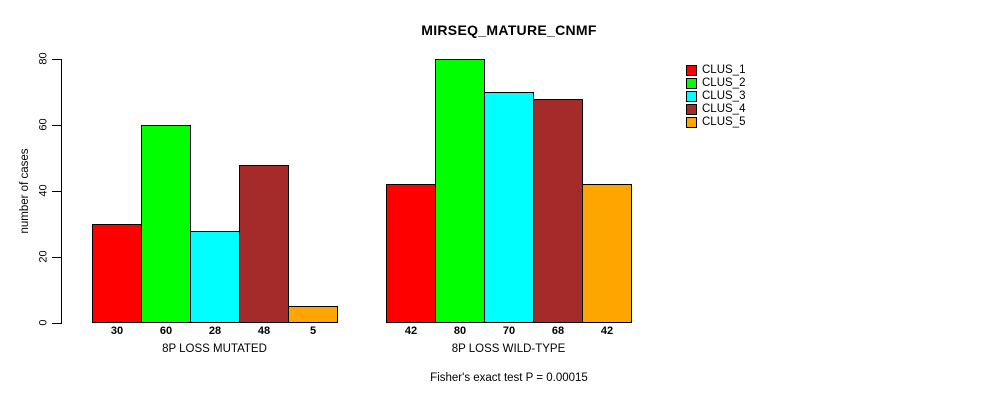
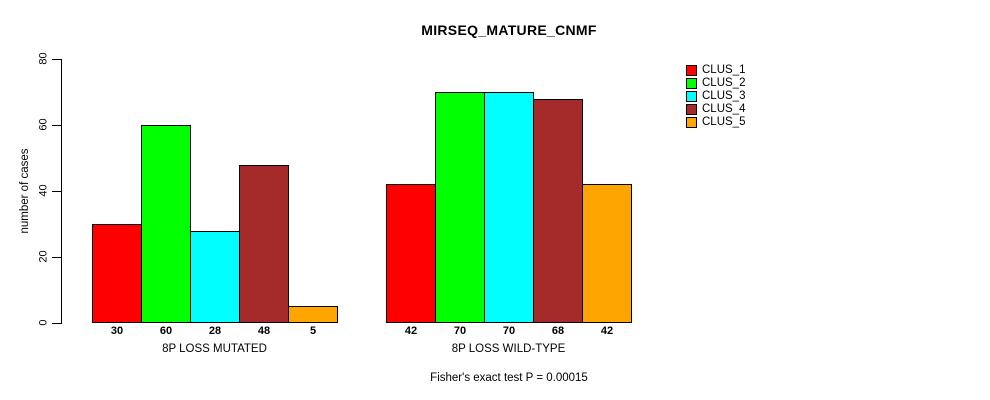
CLUS_2/8P LOSS WILD-TYPE: 80 -> 70
